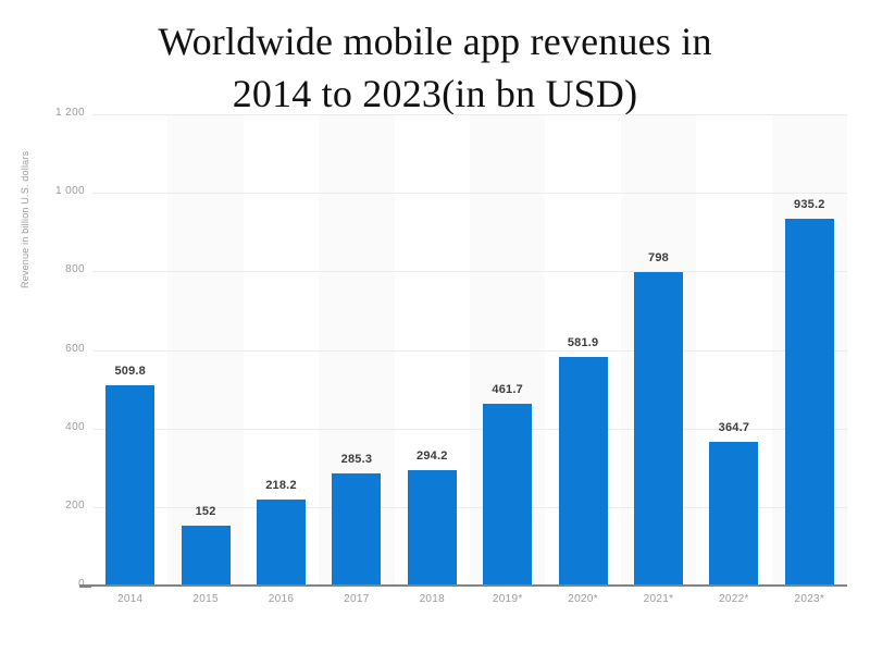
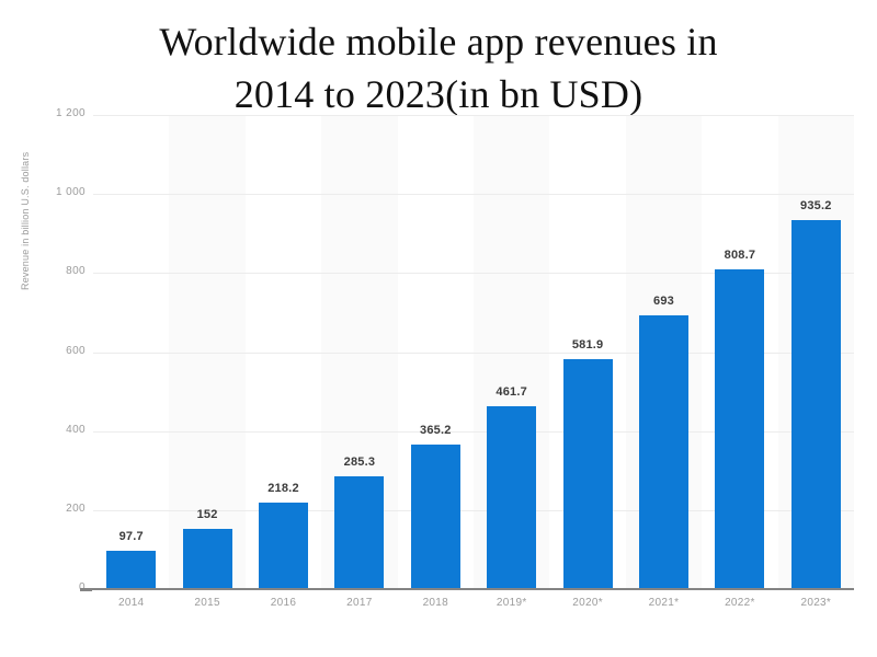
2014: 509.8 -> 97.7
2018: 294.2 -> 365.2
2021*: 798 -> 693
2022*: 364.7 -> 808.7
